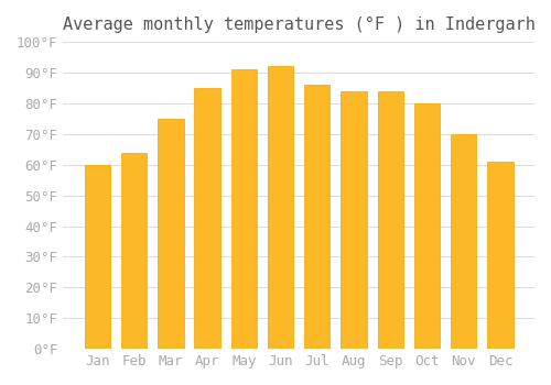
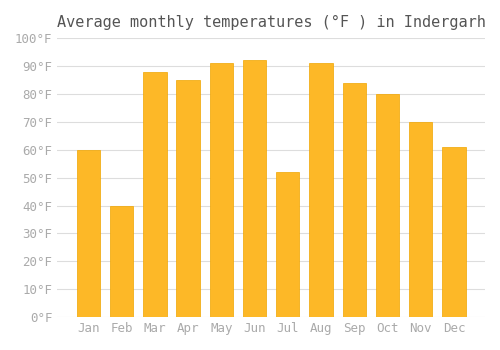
Feb: 64°F -> 40°F
Mar: 75°F -> 88°F
Jul: 86°F -> 52°F
Aug: 84°F -> 91°F
